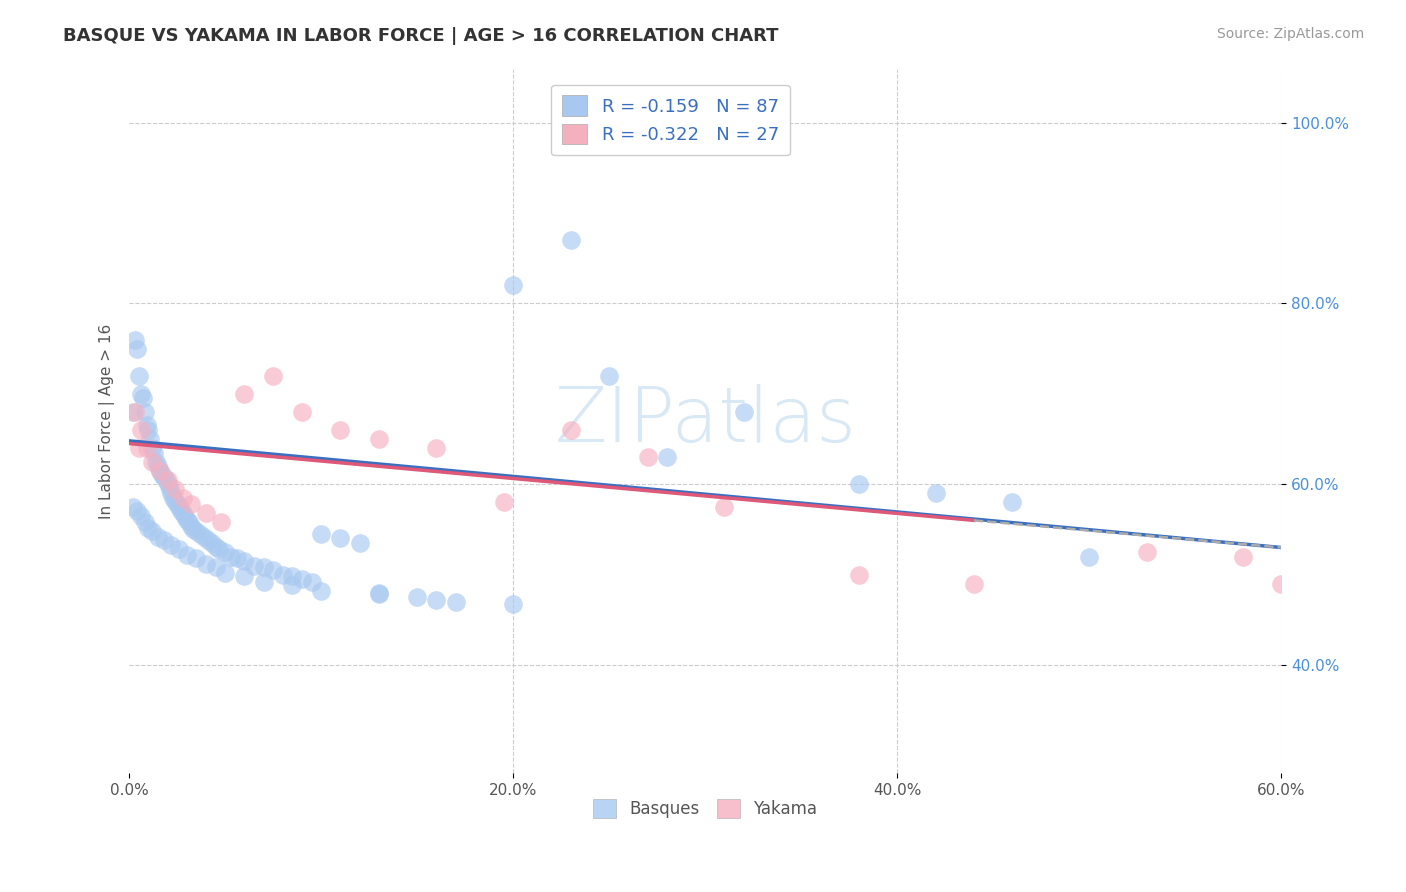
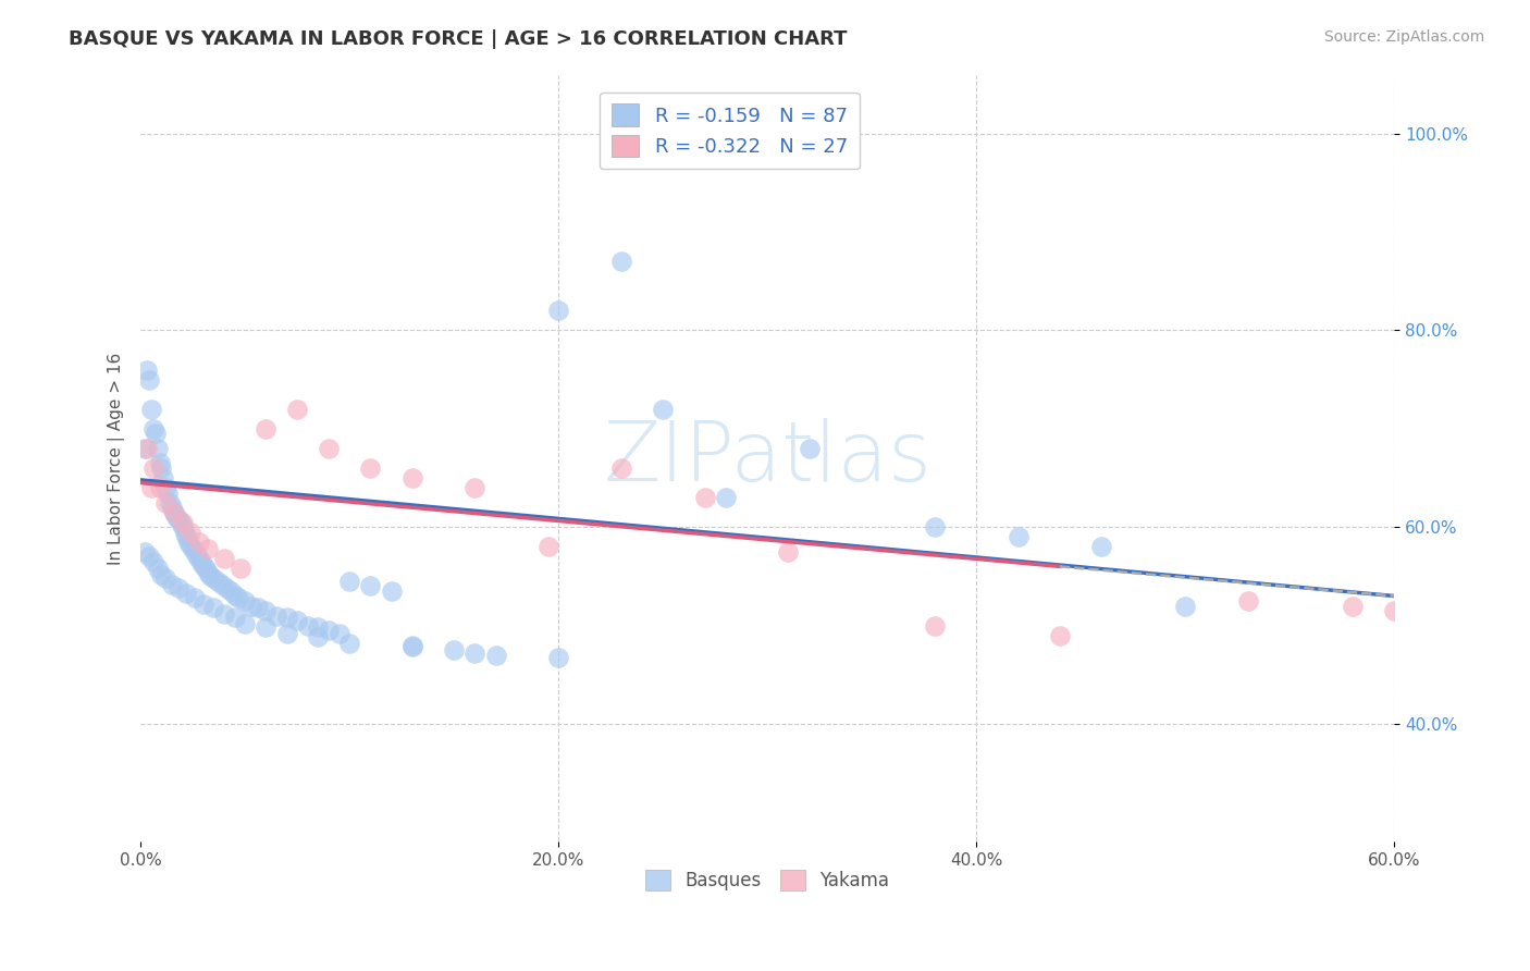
Yakama/60.0%: 49.0% -> 51.5%
